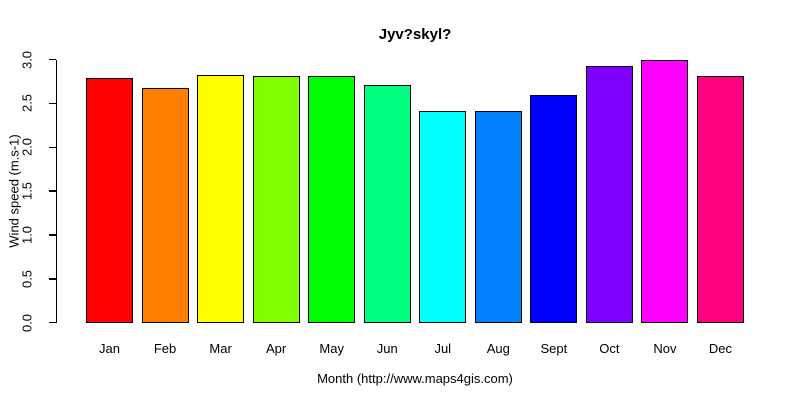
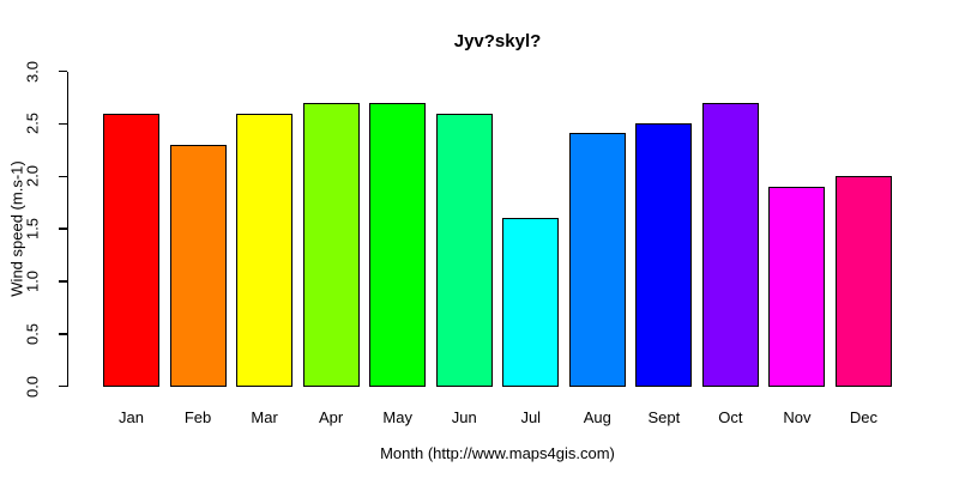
Jan: 2.8 -> 2.6
Feb: 2.7 -> 2.3
Mar: 2.8 -> 2.6
Apr: 2.8 -> 2.7
May: 2.8 -> 2.7
Jun: 2.7 -> 2.6
Jul: 2.4 -> 1.6
Sept: 2.6 -> 2.5
Oct: 2.9 -> 2.7
Nov: 3.0 -> 1.9
Dec: 2.8 -> 2.0
